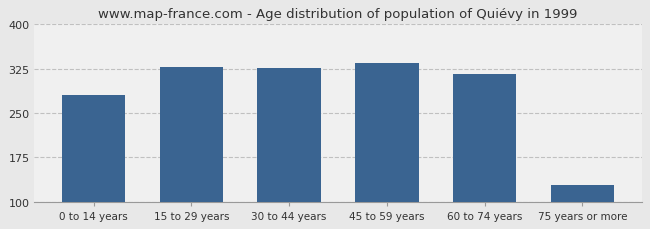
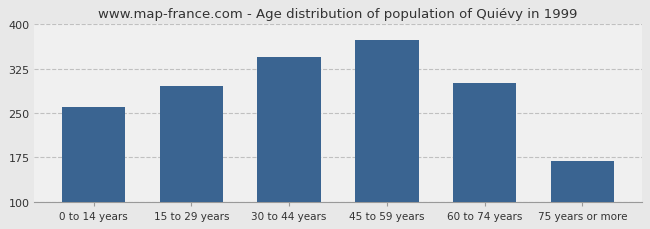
0 to 14 years: 281 -> 260
15 to 29 years: 328 -> 296
30 to 44 years: 326 -> 344
45 to 59 years: 335 -> 374
60 to 74 years: 316 -> 300
75 years or more: 128 -> 168
